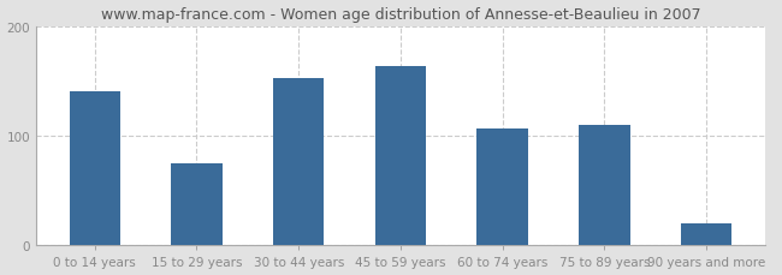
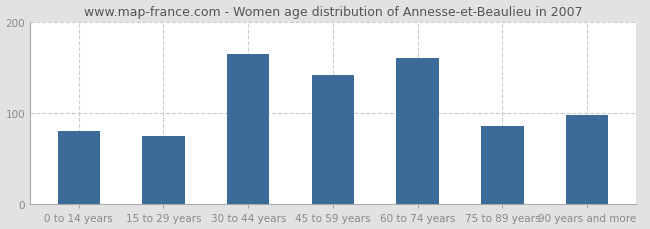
0 to 14 years: 140 -> 80
30 to 44 years: 152 -> 164
45 to 59 years: 163 -> 142
60 to 74 years: 107 -> 160
75 to 89 years: 110 -> 86
90 years and more: 20 -> 98
